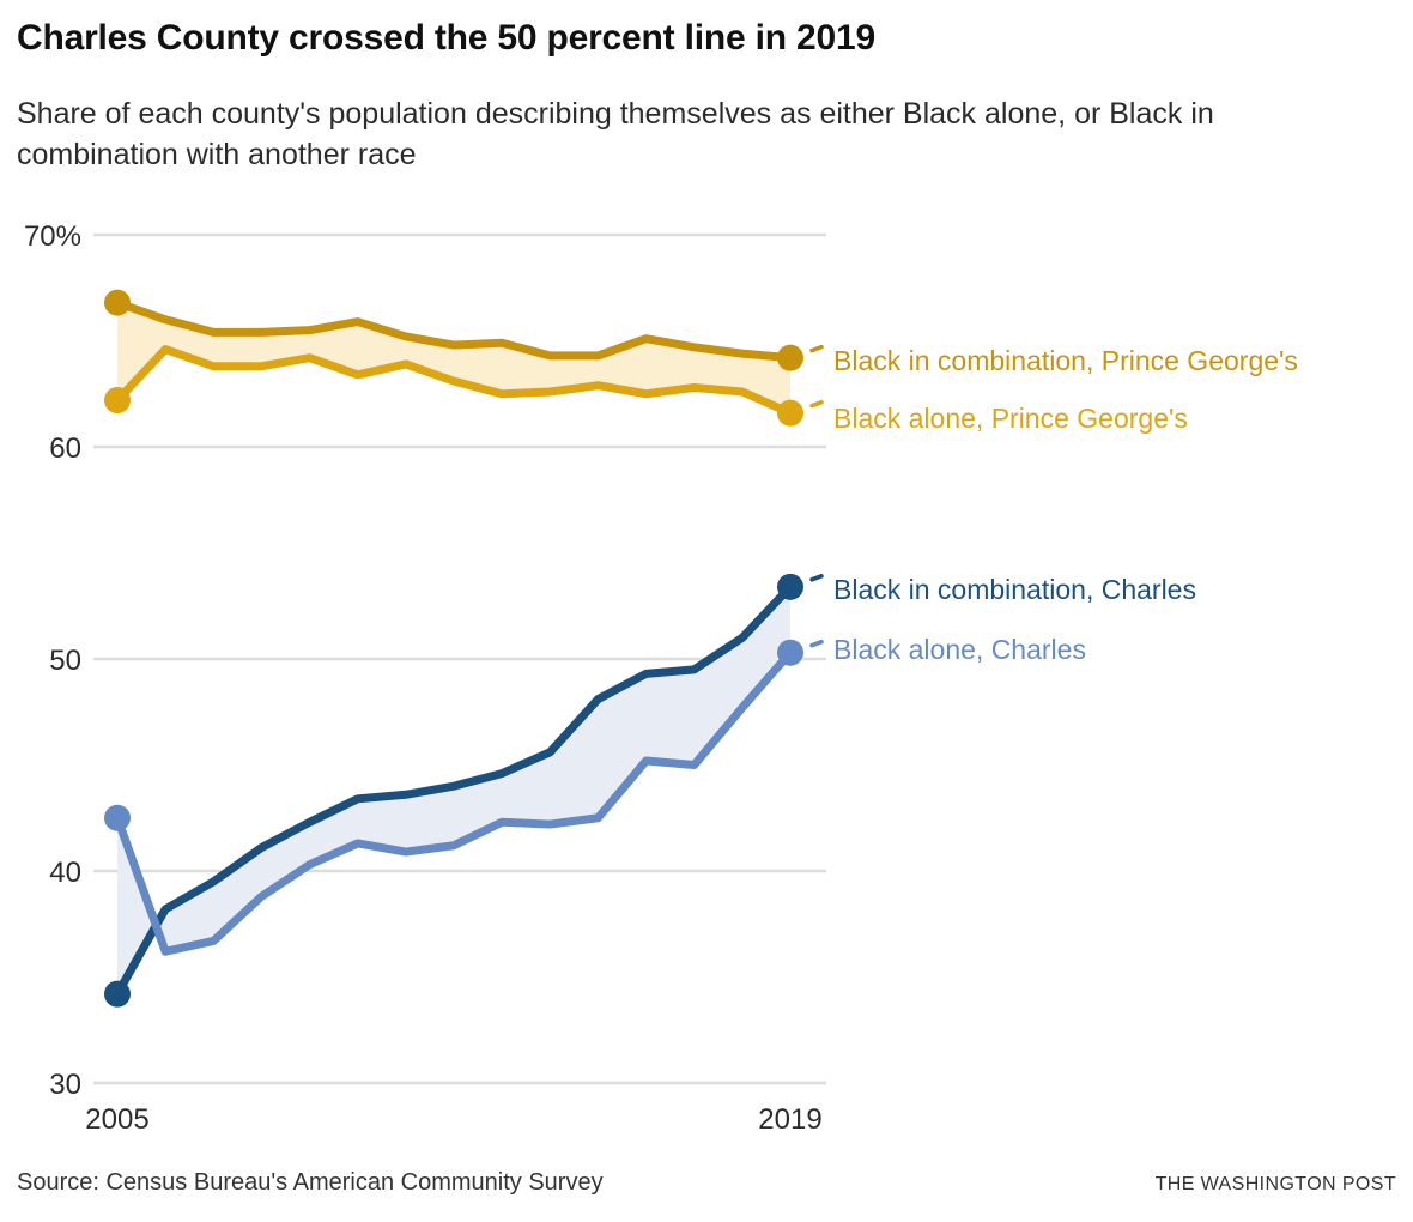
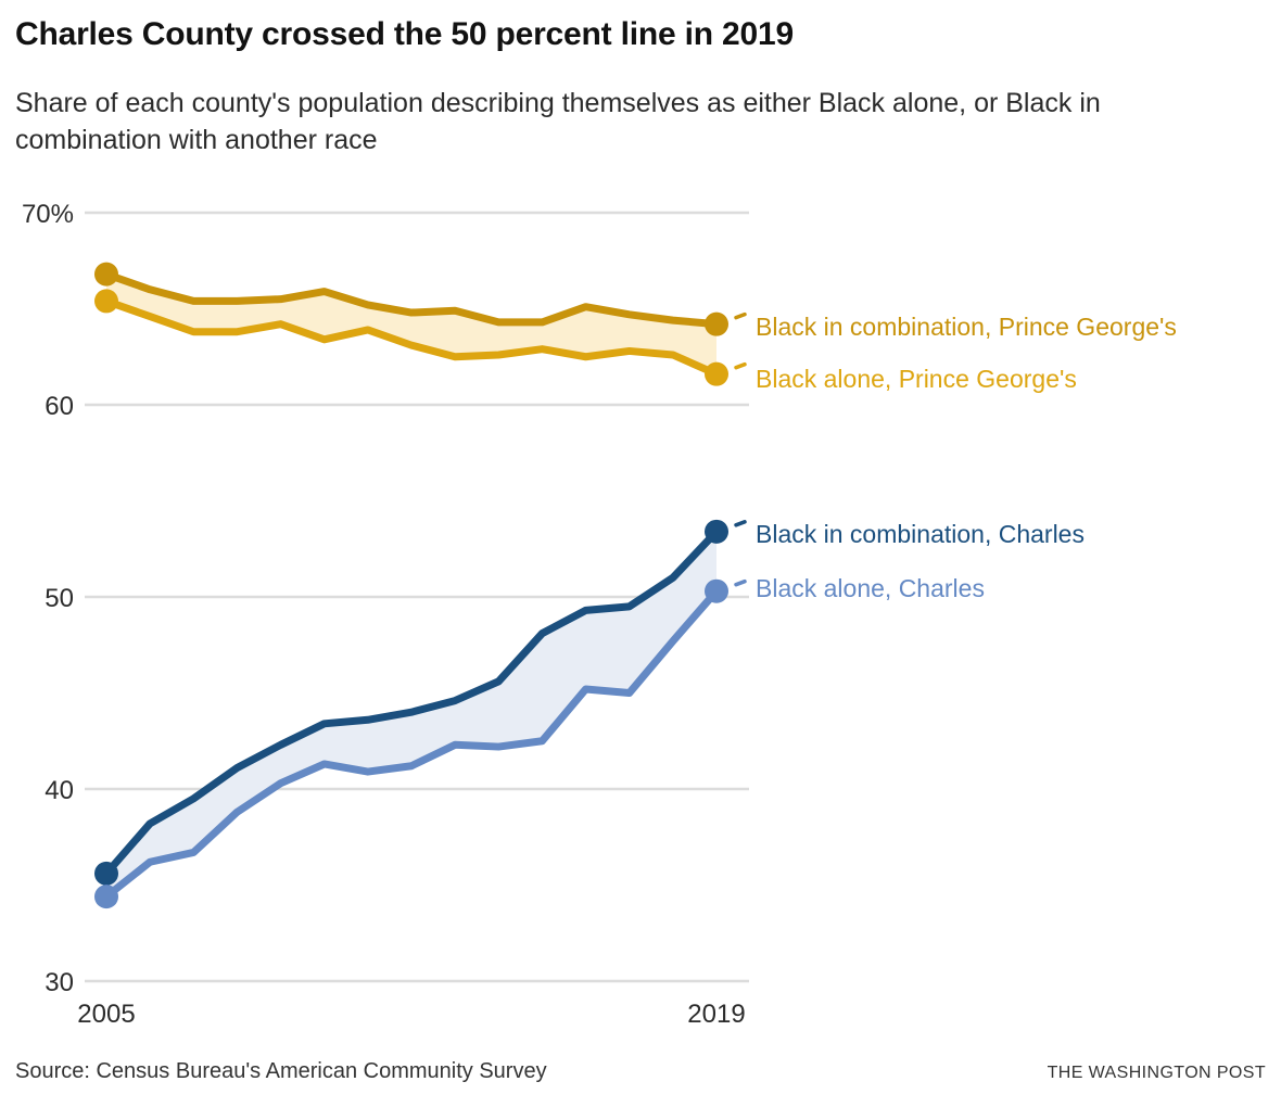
Black alone, Prince George's/2005: 62.2% -> 65.4%
Black in combination, Charles/2005: 34.2% -> 35.6%
Black alone, Charles/2005: 42.5% -> 34.4%
